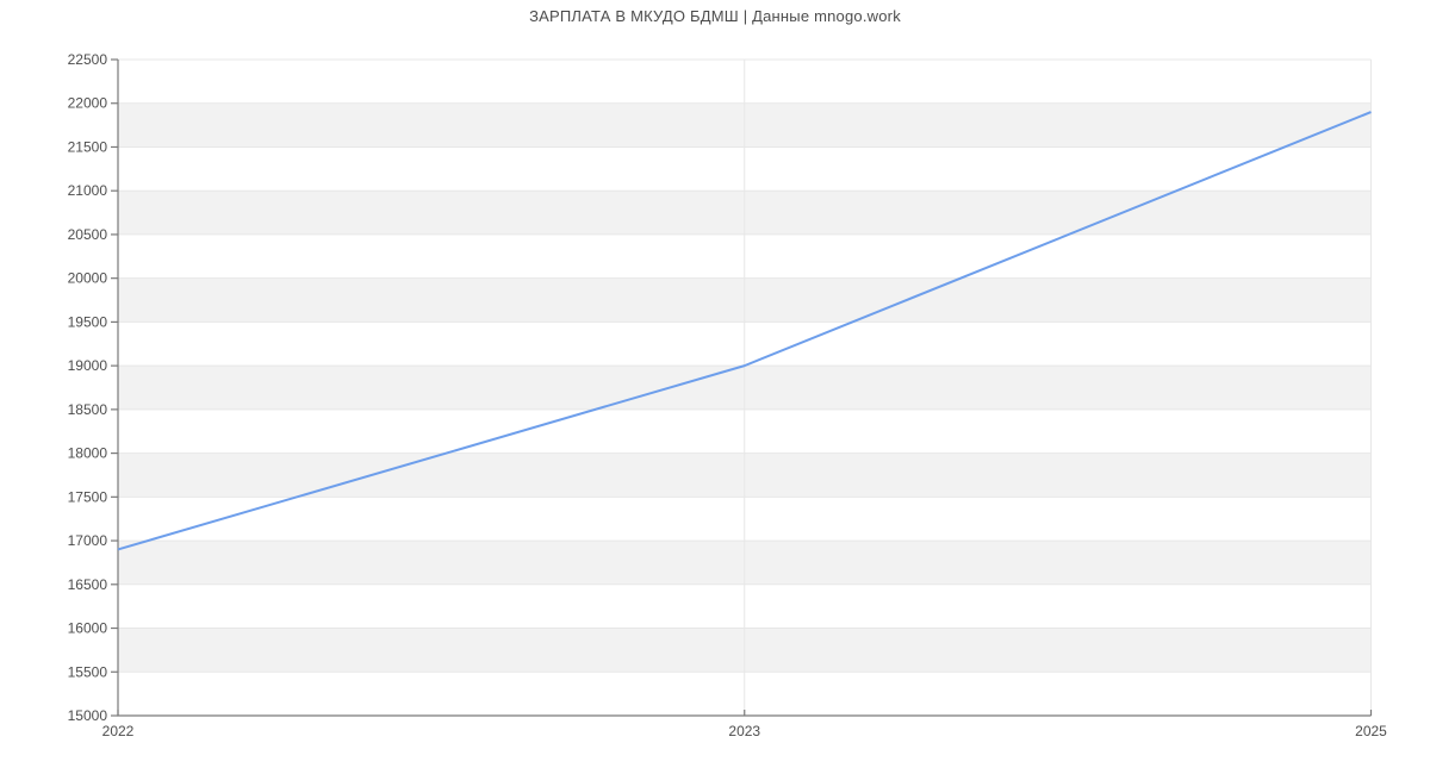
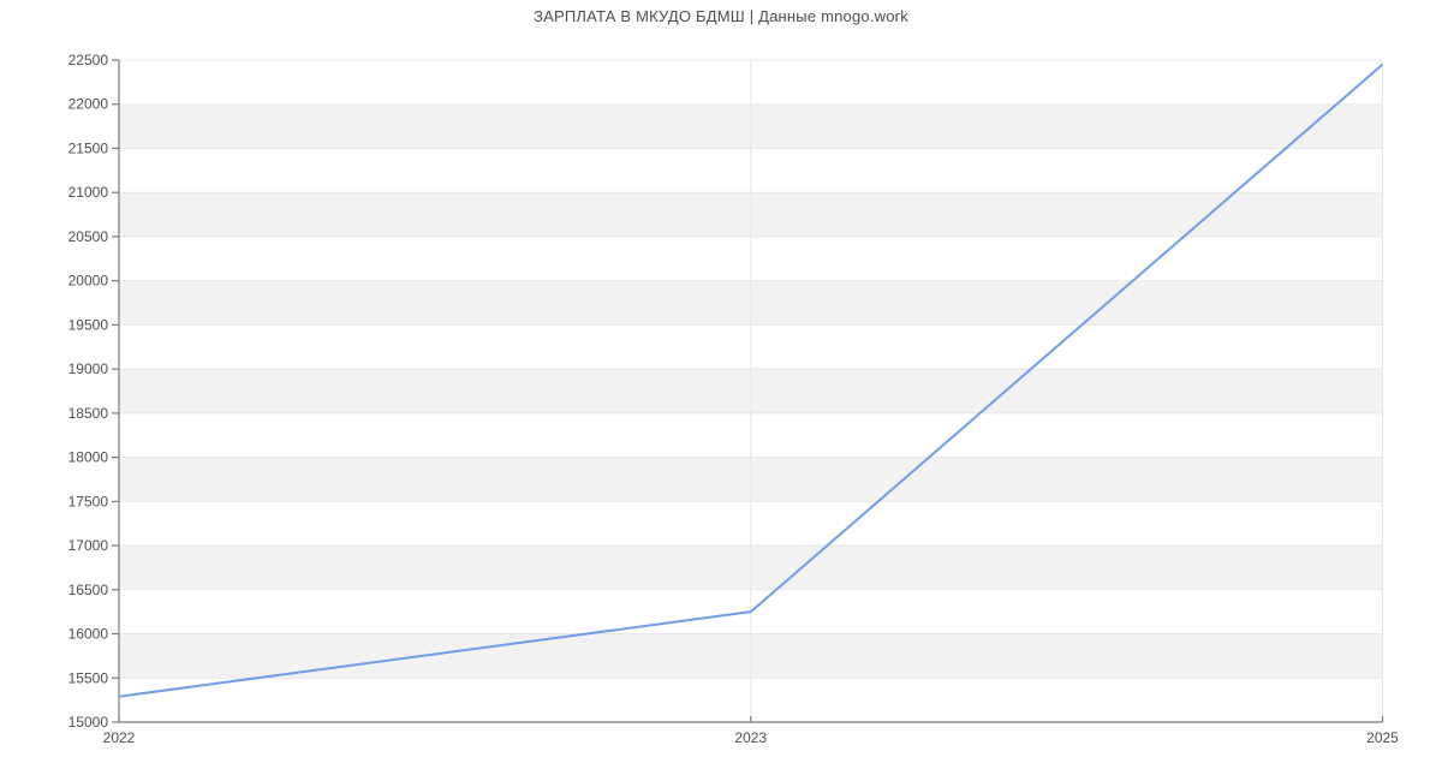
2022: 16900 -> 15300
2023: 19000 -> 16200
2025: 21900 -> 22400
